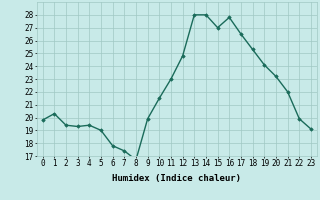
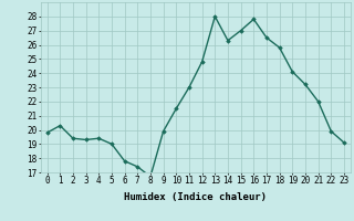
14: 28.0 -> 26.3
18: 25.3 -> 25.8
